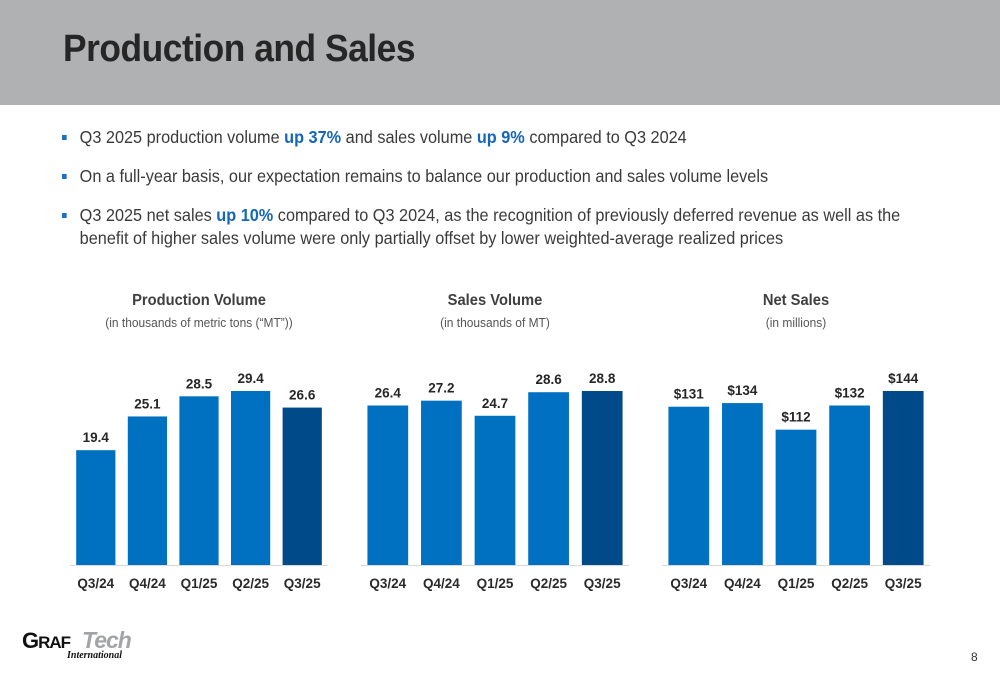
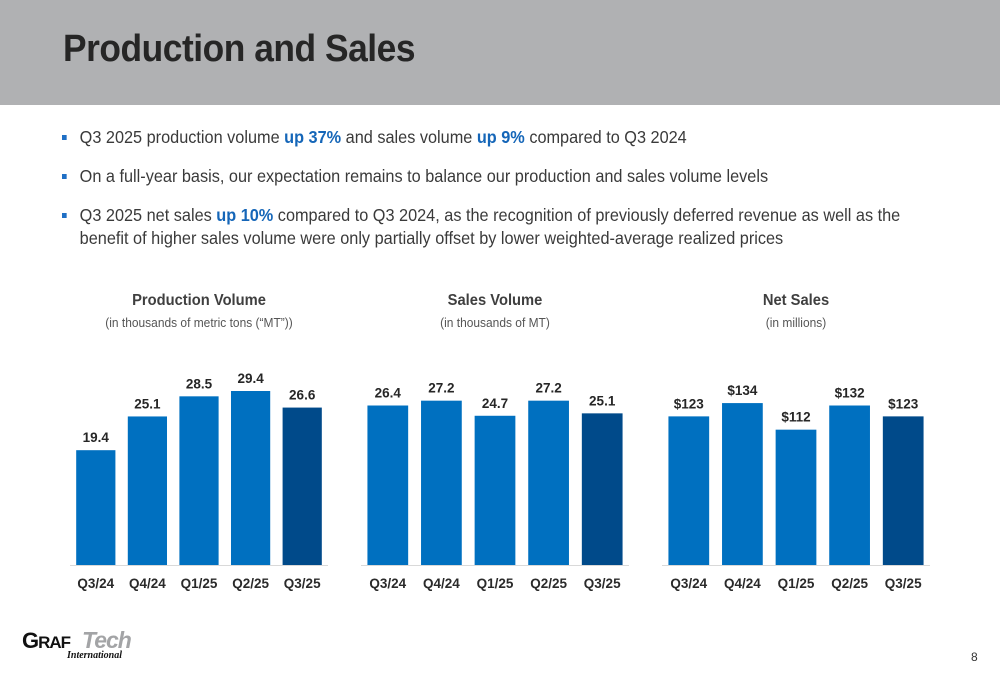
Sales Volume/Q2/25: 28.6 -> 27.2
Sales Volume/Q3/25: 28.8 -> 25.1
Net Sales/Q3/24: $131 -> $123
Net Sales/Q3/25: $144 -> $123
